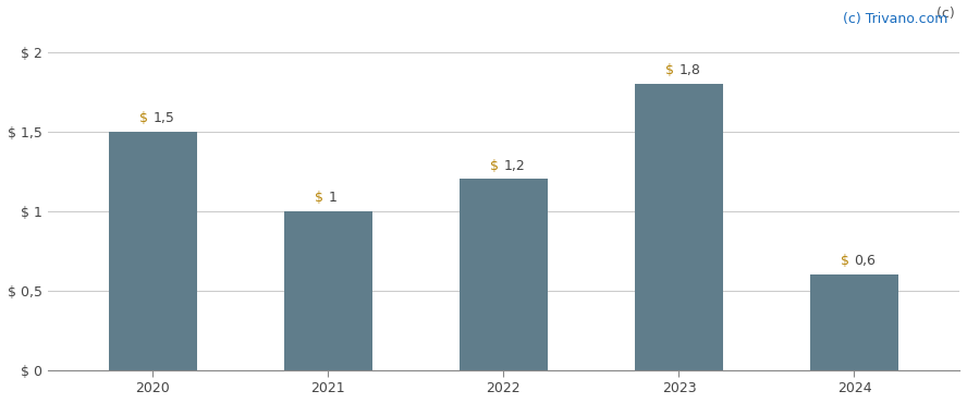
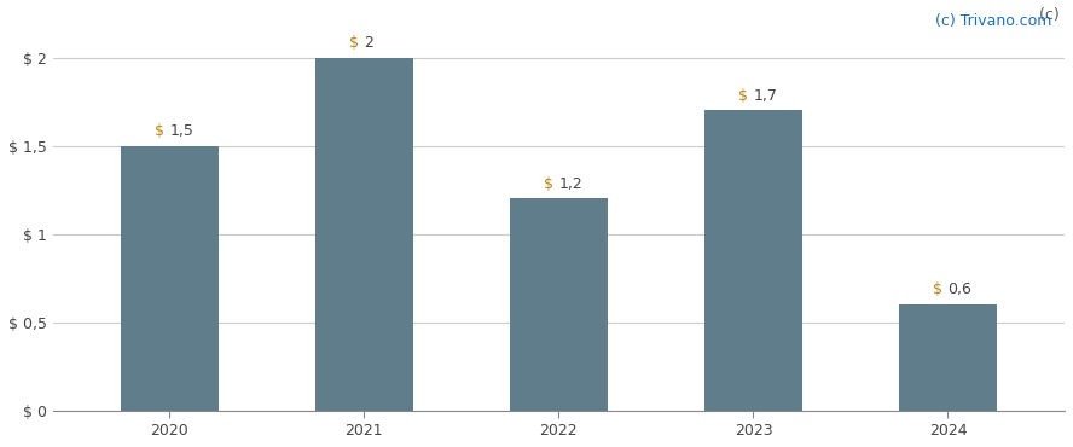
2021: 1 -> 2
2023: 1,8 -> 1,7
